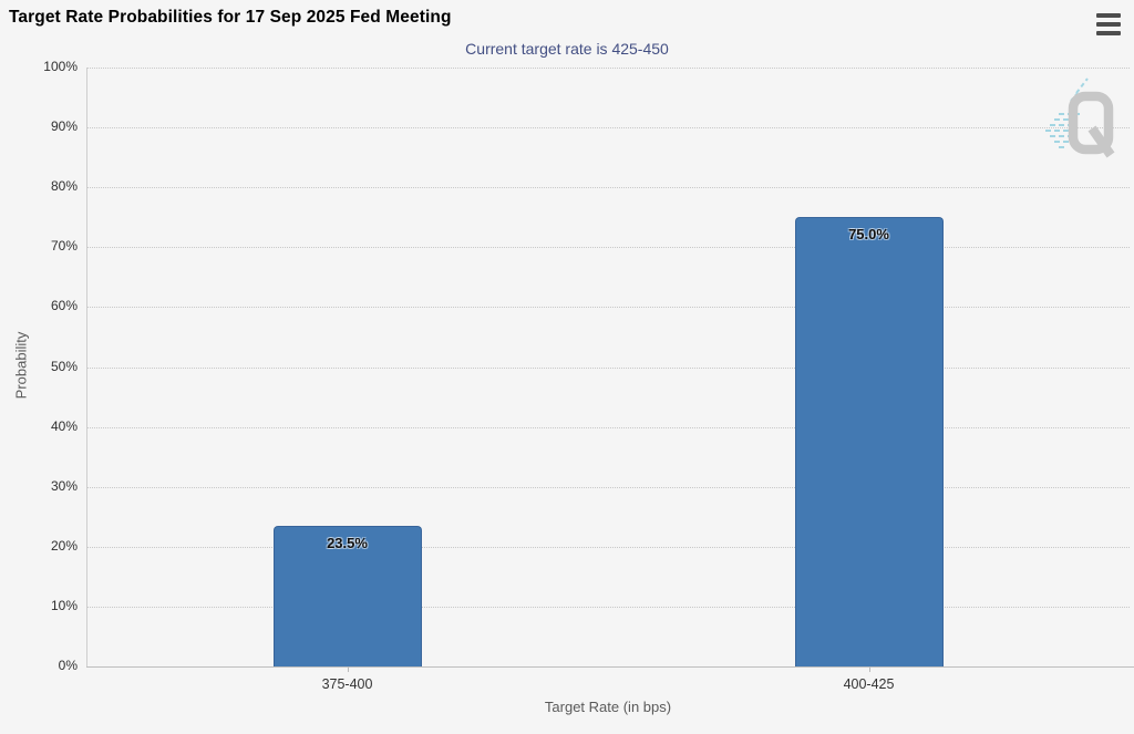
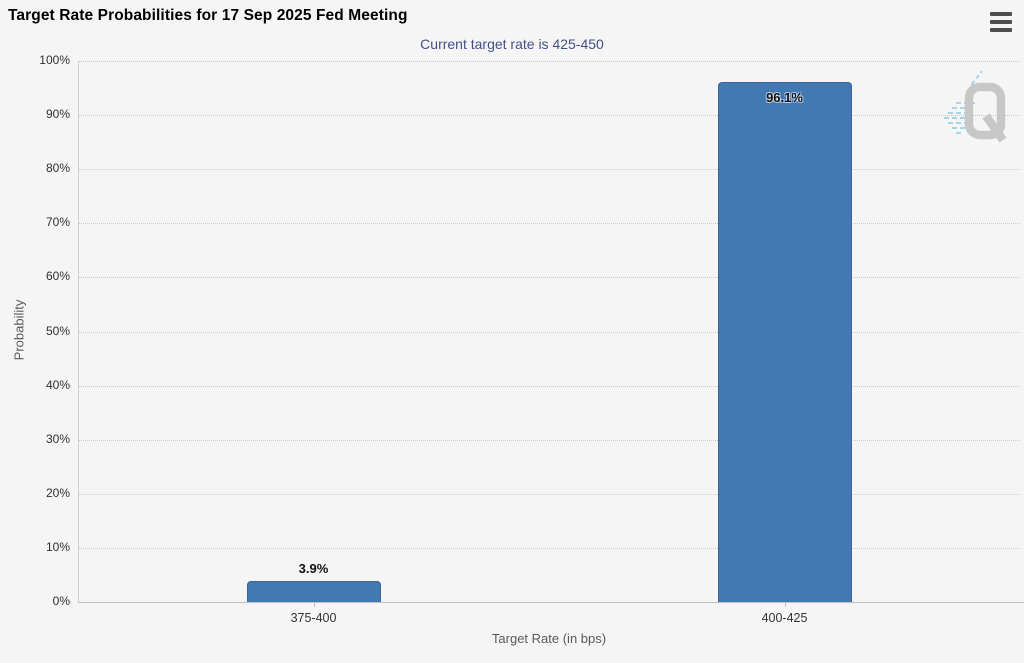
375-400: 23.5% -> 3.9%
400-425: 75.0% -> 96.1%
